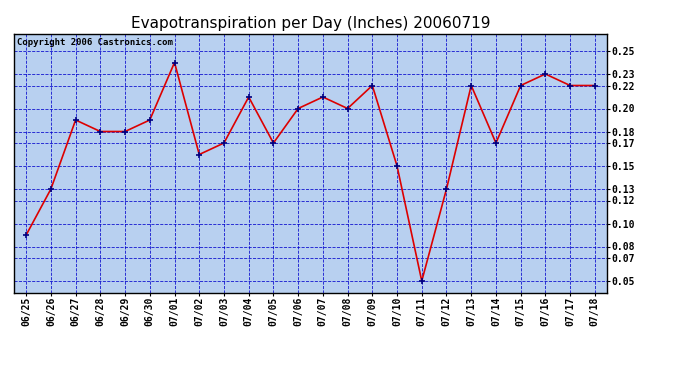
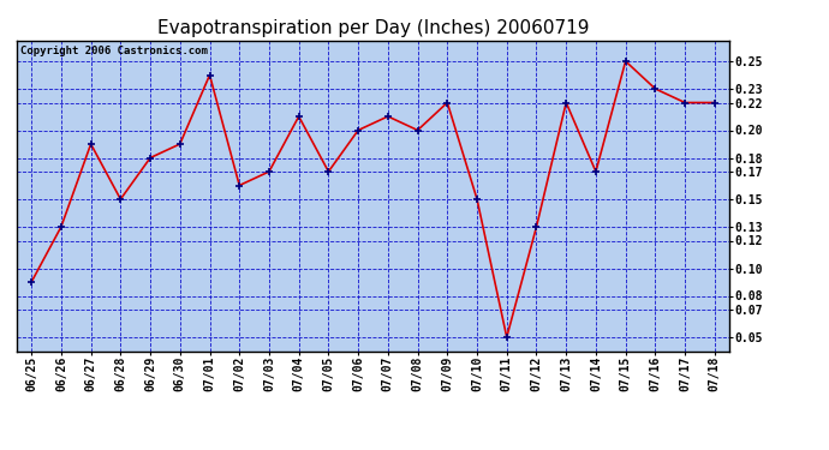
06/28: 0.18 -> 0.15
07/15: 0.22 -> 0.25
